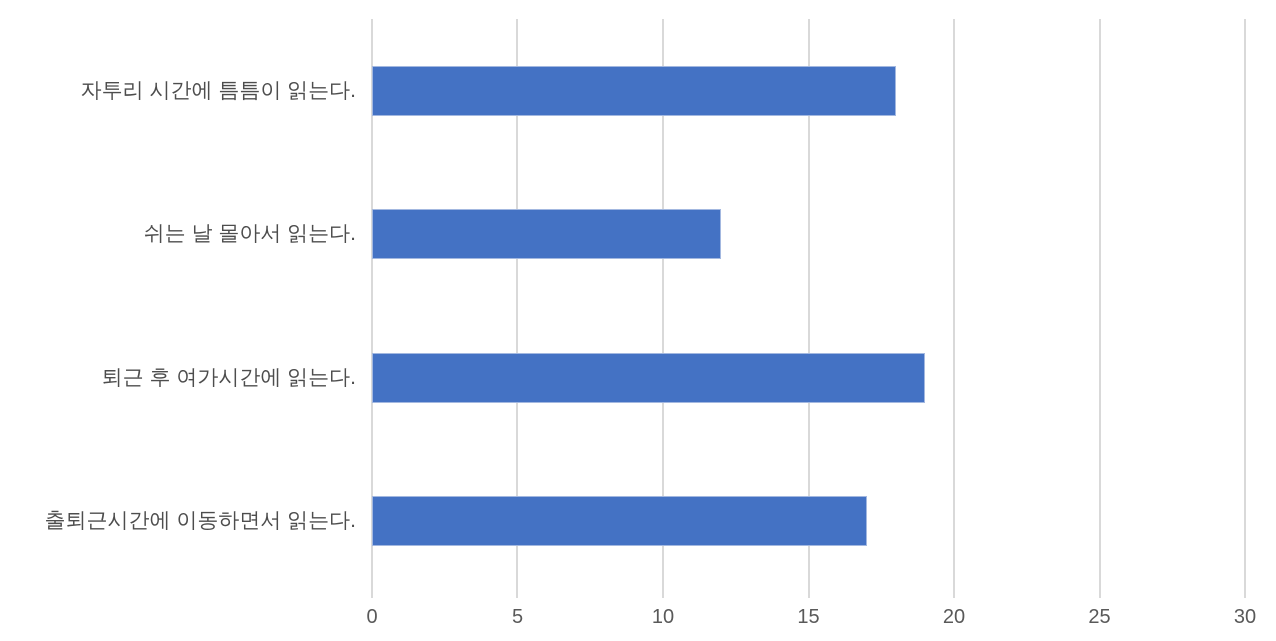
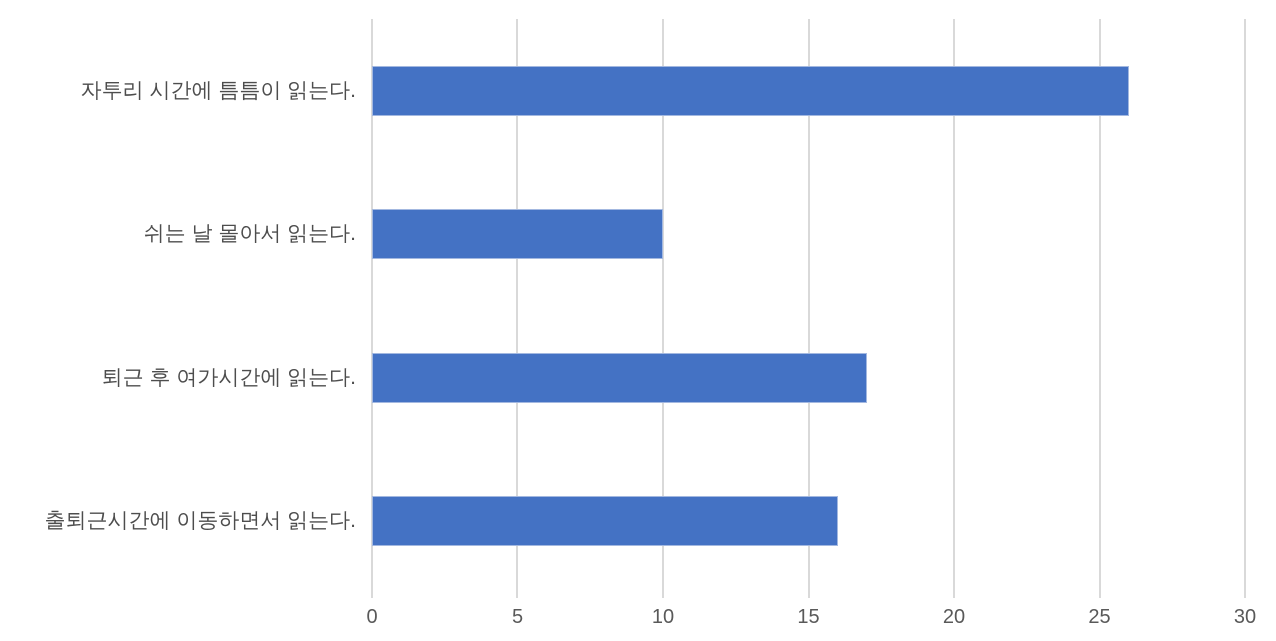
자투리 시간에 틈틈이 읽는다.: 18 -> 26
쉬는 날 몰아서 읽는다.: 12 -> 10
퇴근 후 여가시간에 읽는다.: 19 -> 17
출퇴근시간에 이동하면서 읽는다.: 17 -> 16
